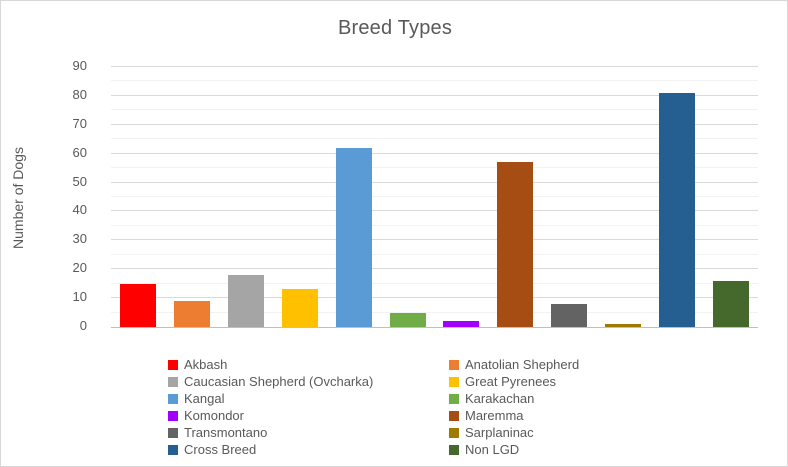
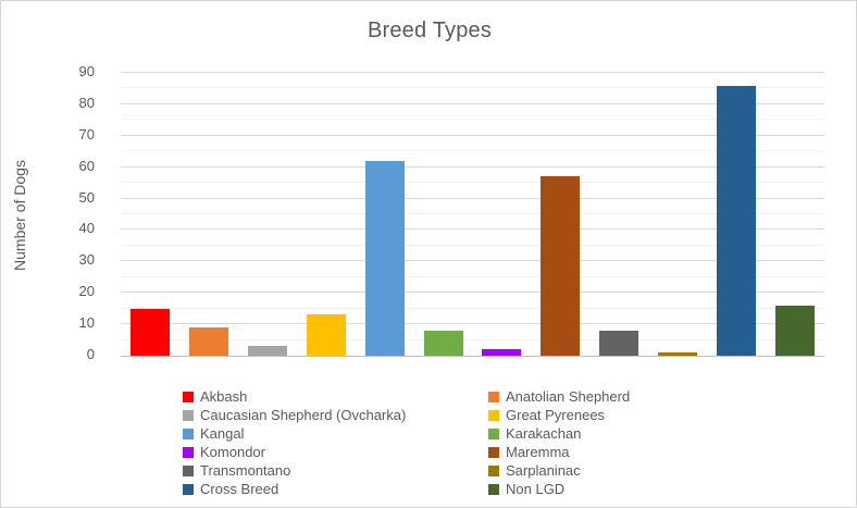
Caucasian Shepherd (Ovcharka): 18 -> 3
Karakachan: 5 -> 8
Cross Breed: 81 -> 86
